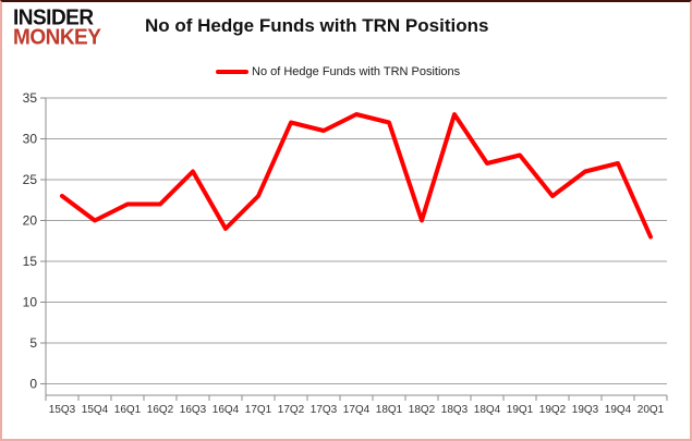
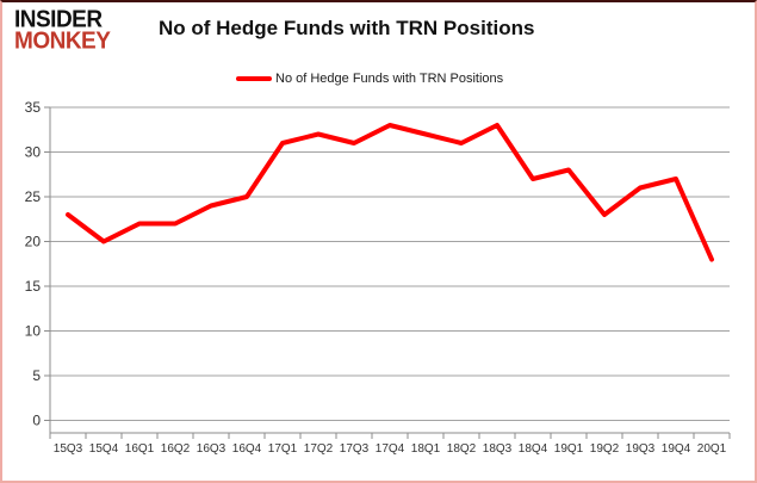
16Q3: 26 -> 24
16Q4: 19 -> 25
17Q1: 23 -> 31
18Q2: 20 -> 31
